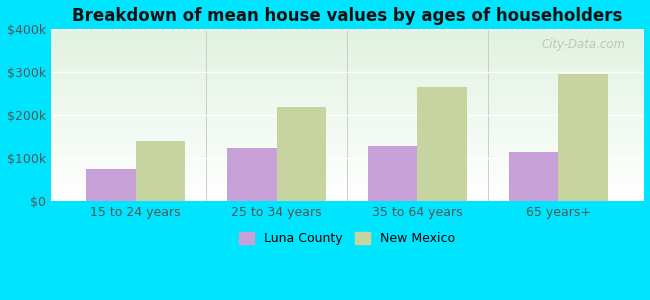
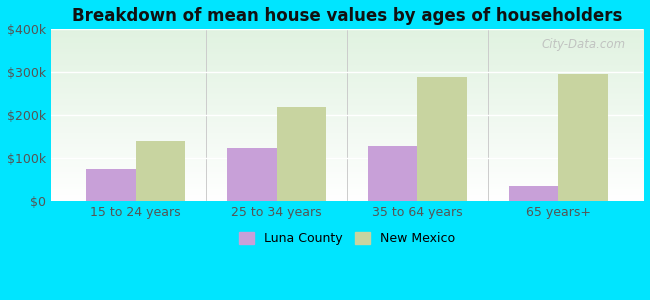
New Mexico/35 to 64 years: $265k -> $290k
Luna County/65 years+: $115k -> $35k
